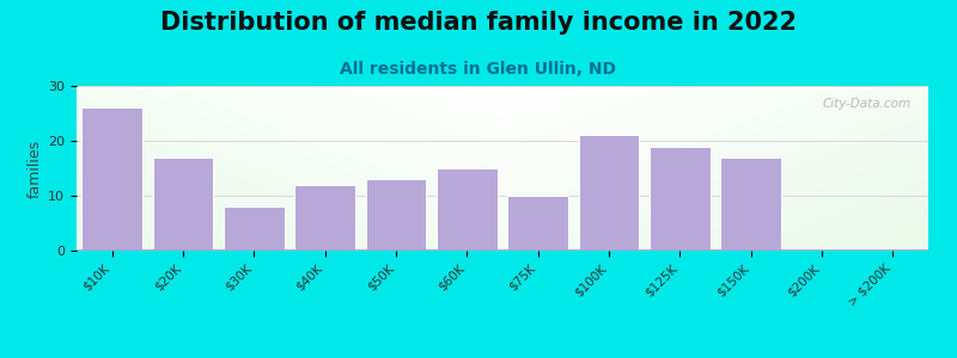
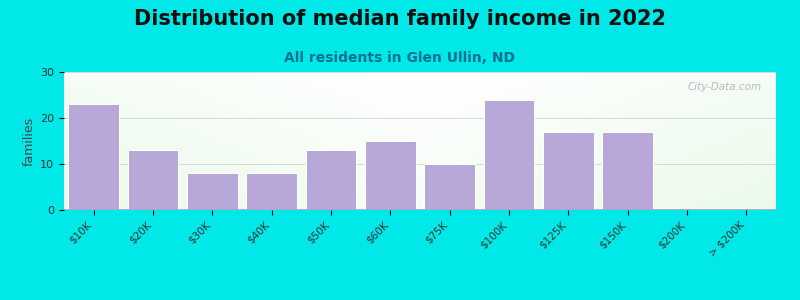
$10K: 26 -> 23
$20K: 17 -> 13
$40K: 12 -> 8
$100K: 21 -> 24
$125K: 19 -> 17
